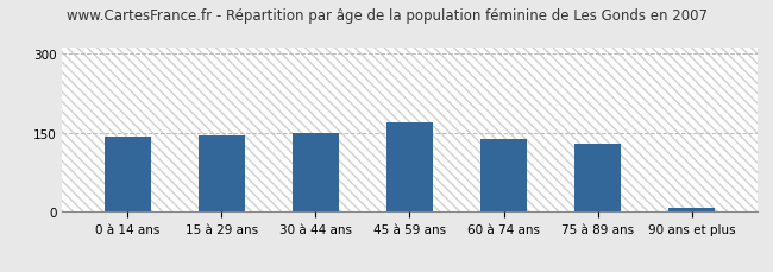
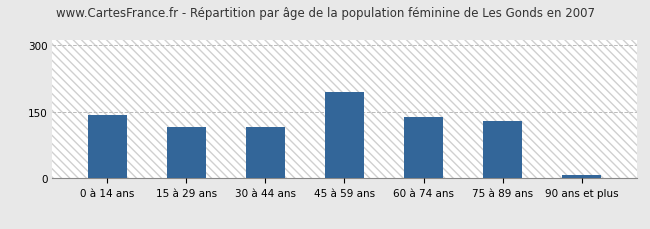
15 à 29 ans: 145 -> 115
30 à 44 ans: 149 -> 115
45 à 59 ans: 170 -> 195
